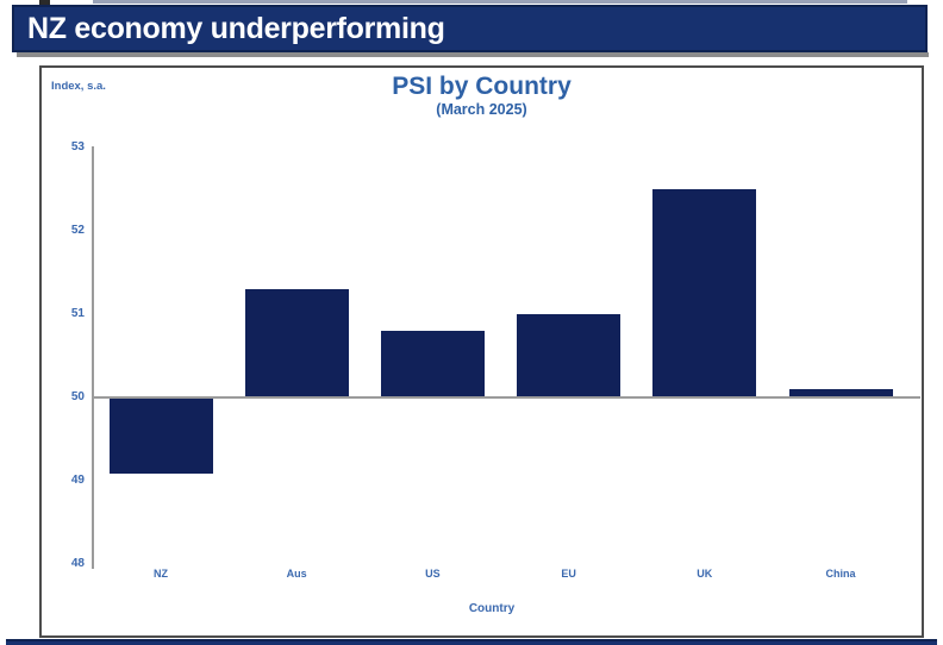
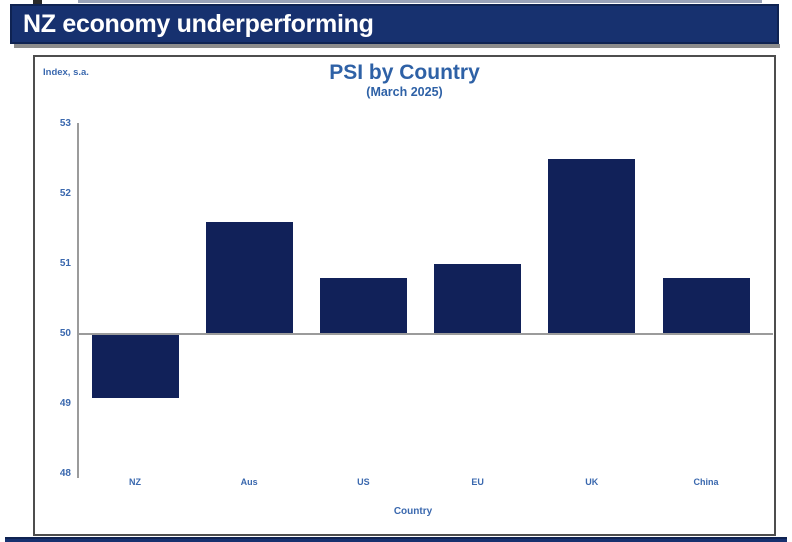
Aus: 51.3 -> 51.6
China: 50.1 -> 50.8
